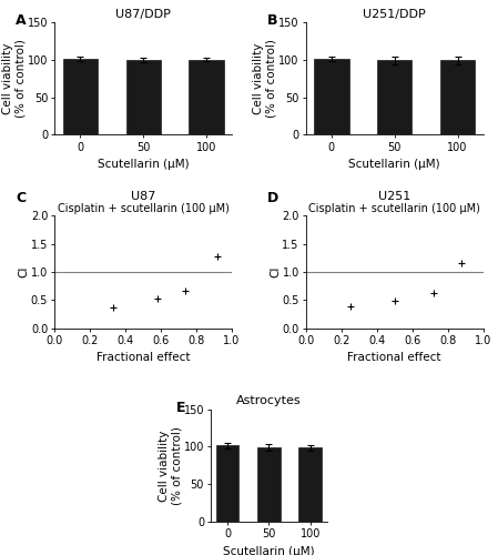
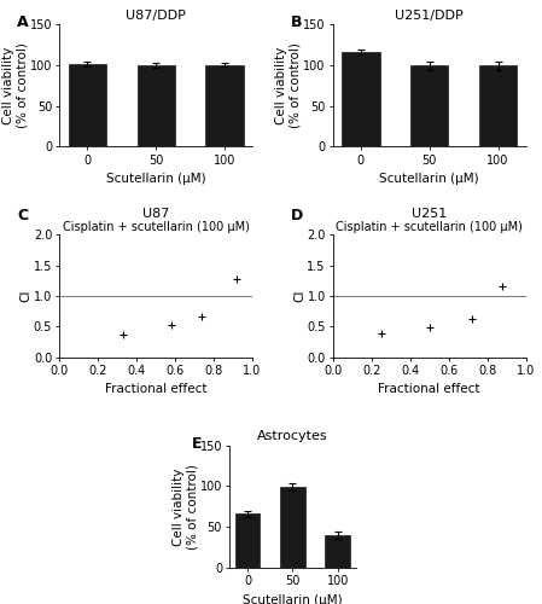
U251/DDP/0: 101 -> 116
Astrocytes/0: 102 -> 66
Astrocytes/100: 98 -> 40
